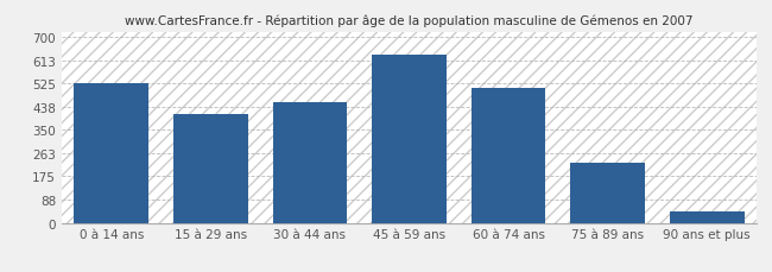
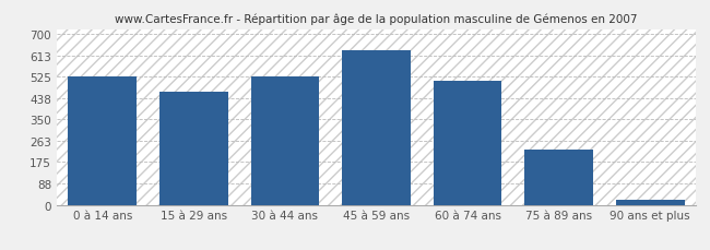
15 à 29 ans: 410 -> 463
30 à 44 ans: 455 -> 526
90 ans et plus: 45 -> 22
